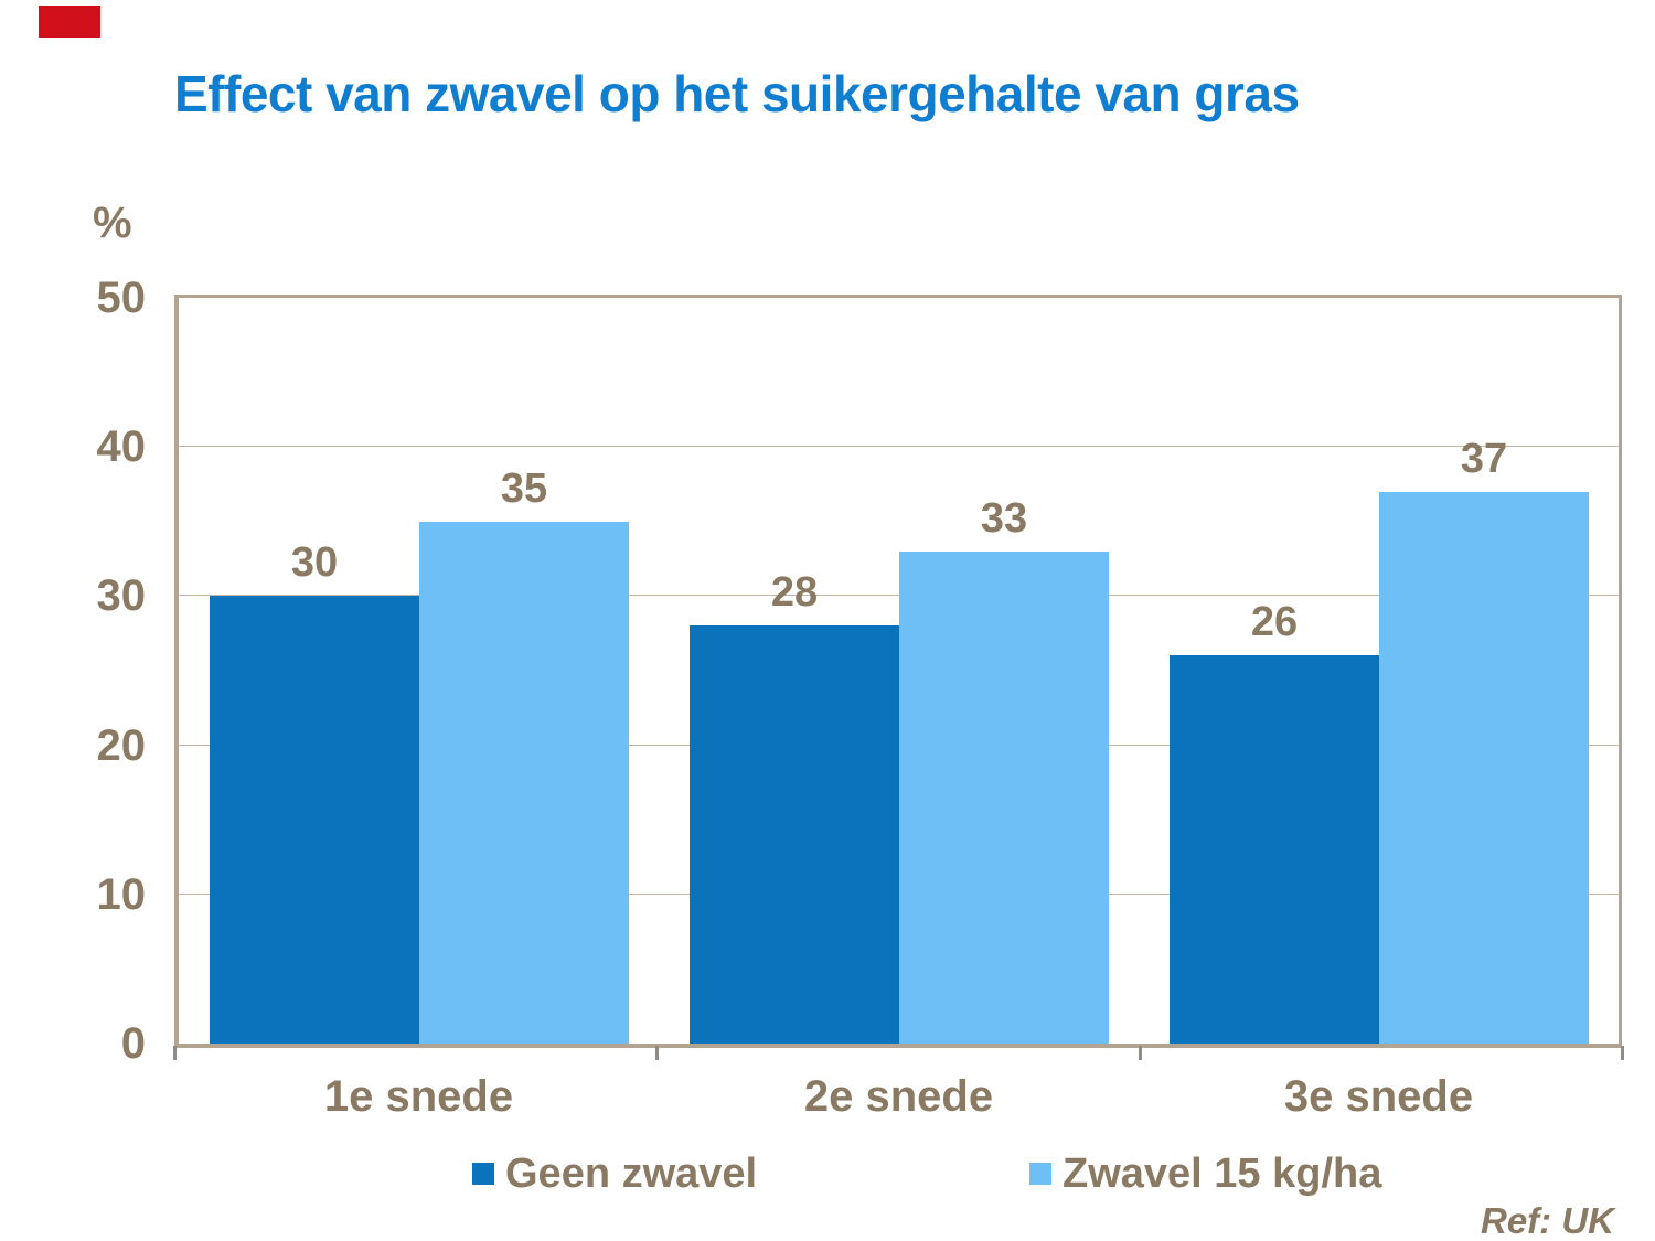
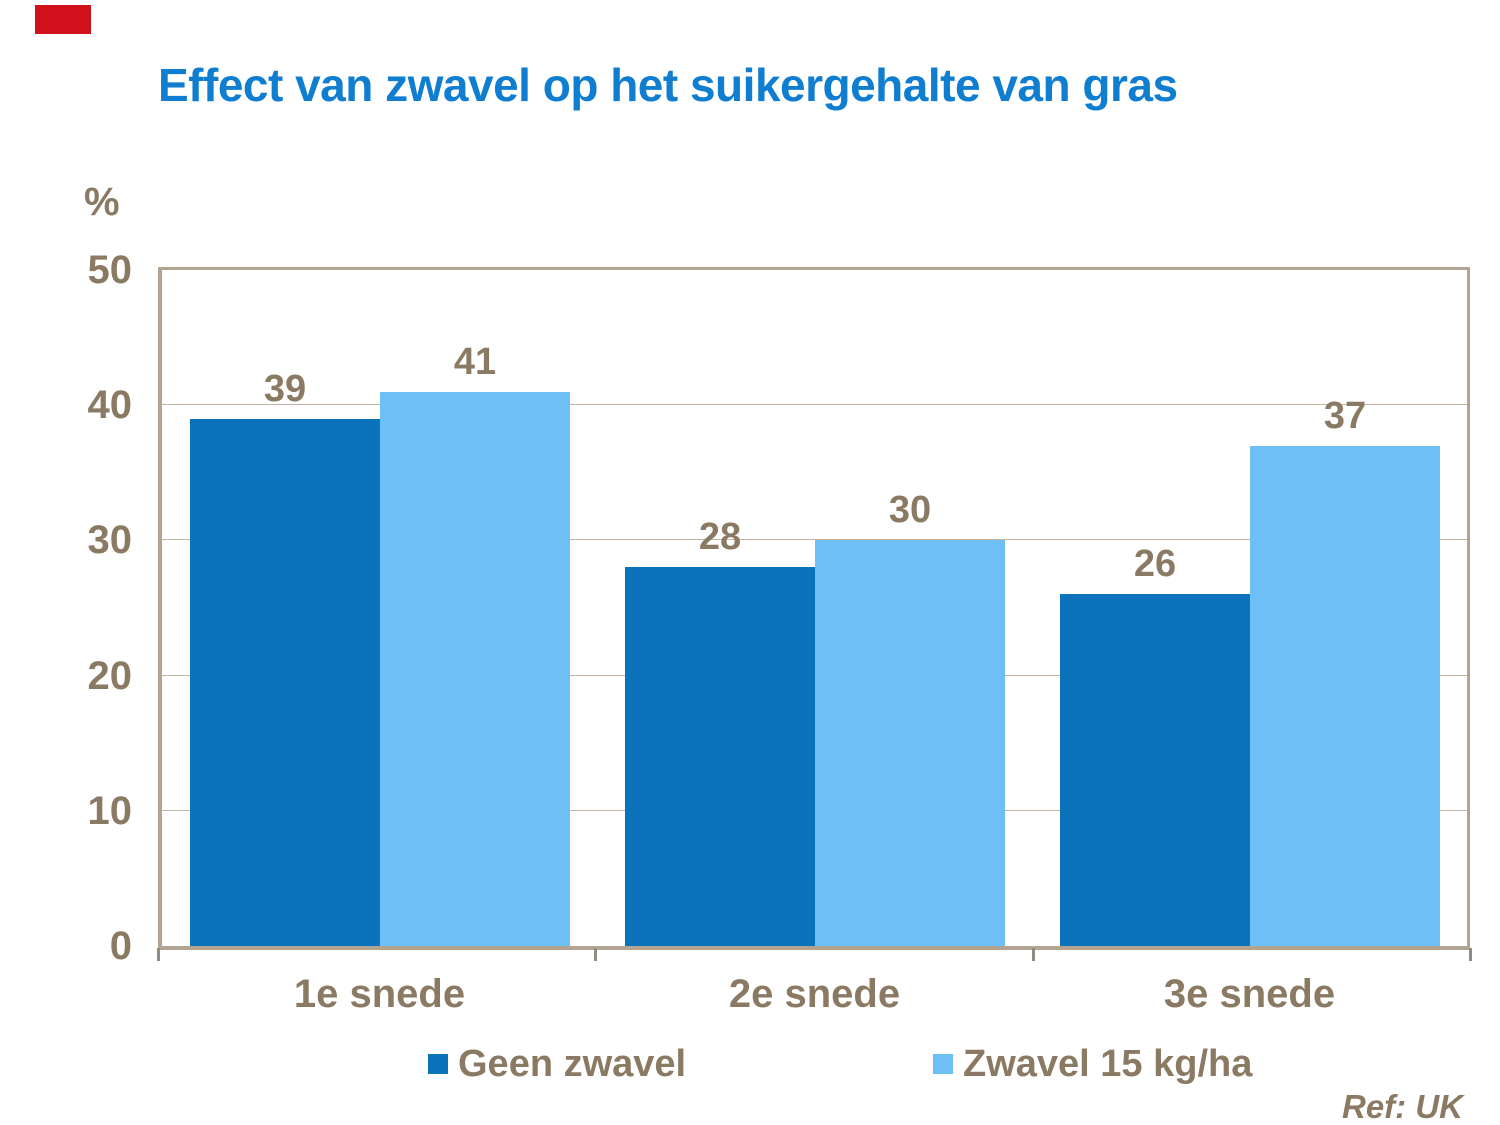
Geen zwavel/1e snede: 30 -> 39
Zwavel 15 kg/ha/1e snede: 35 -> 41
Zwavel 15 kg/ha/2e snede: 33 -> 30
